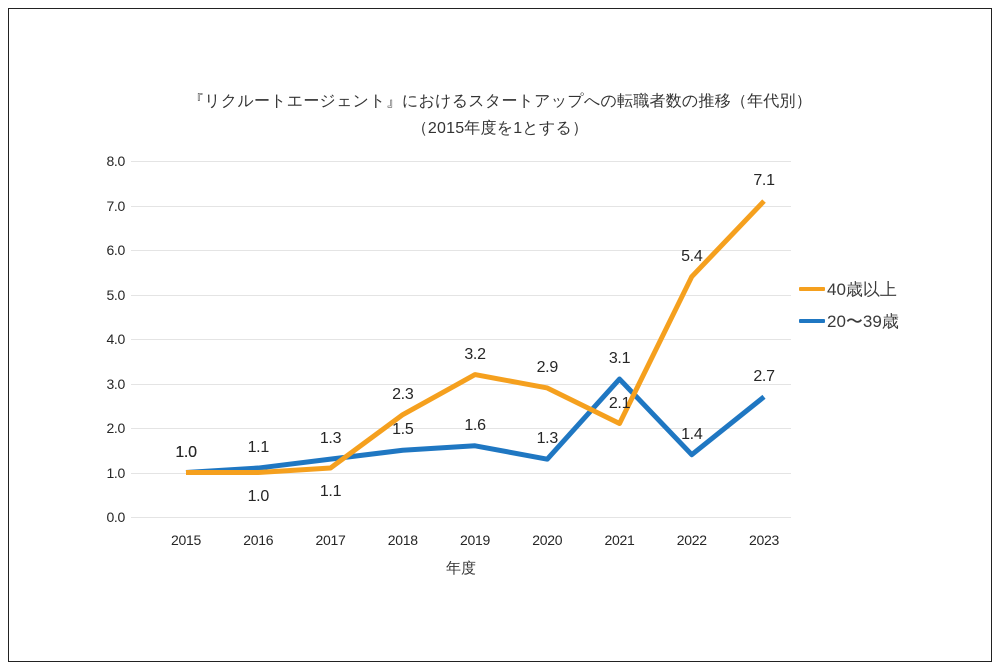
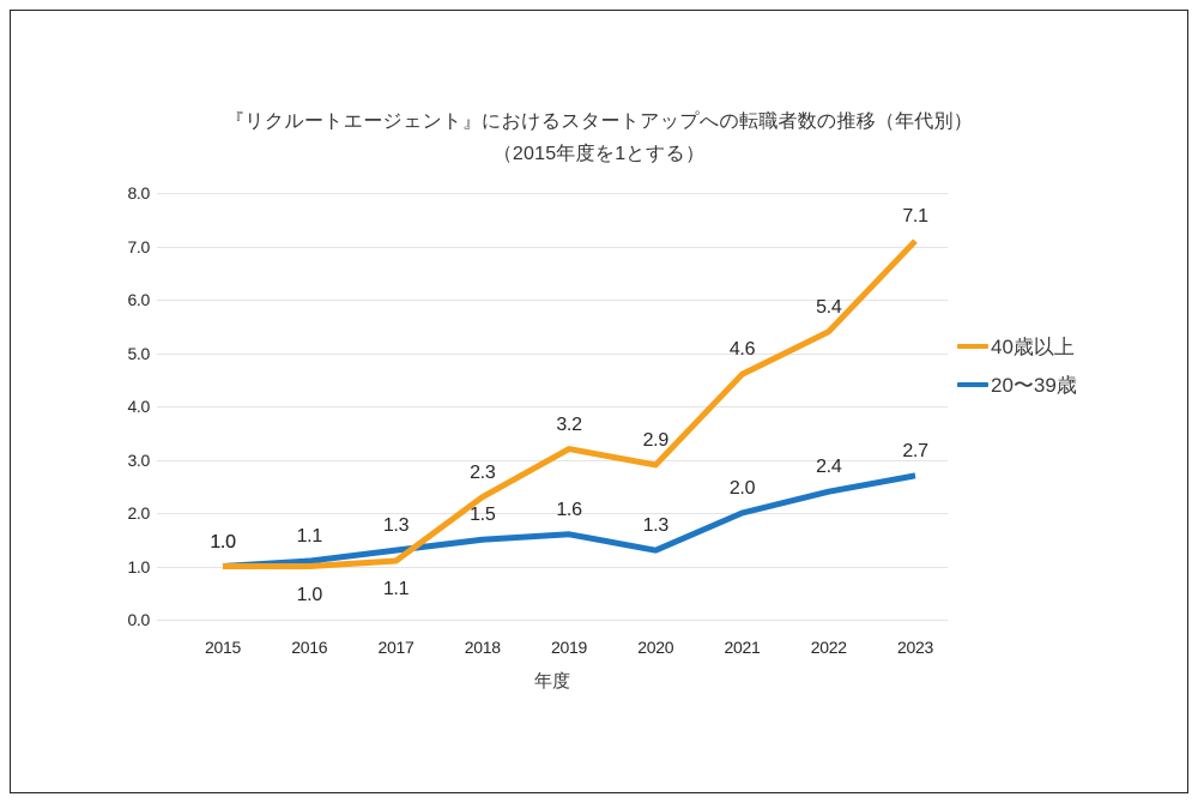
40歳以上/2021: 2.1 -> 4.6
20〜39歳/2021: 3.1 -> 2.0
20〜39歳/2022: 1.4 -> 2.4
